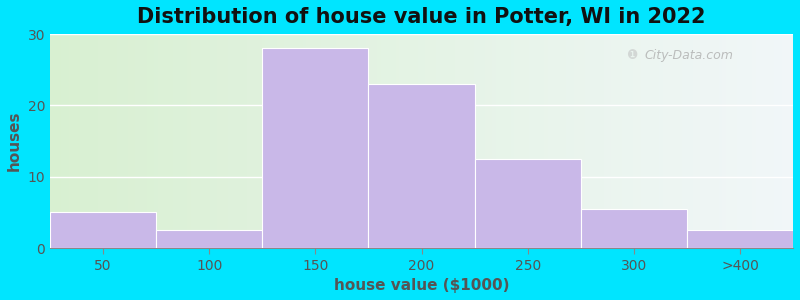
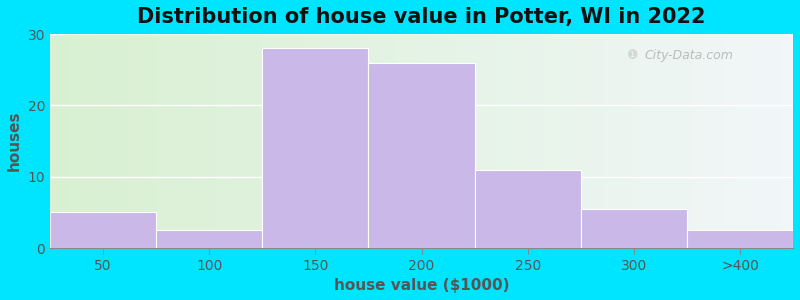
200: 23.0 -> 26.0
250: 12.5 -> 11.0
